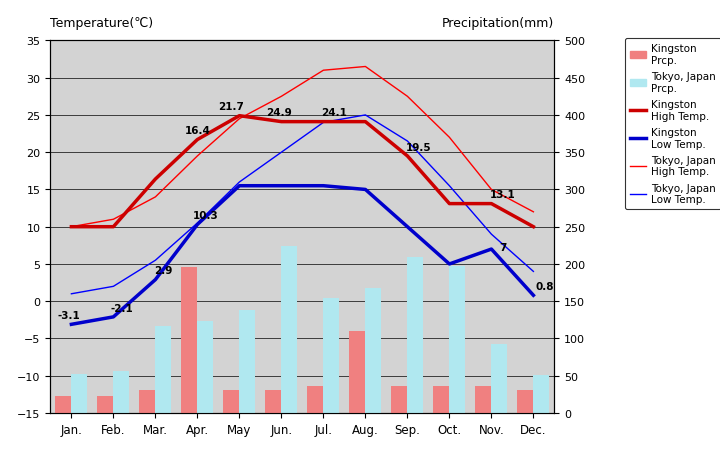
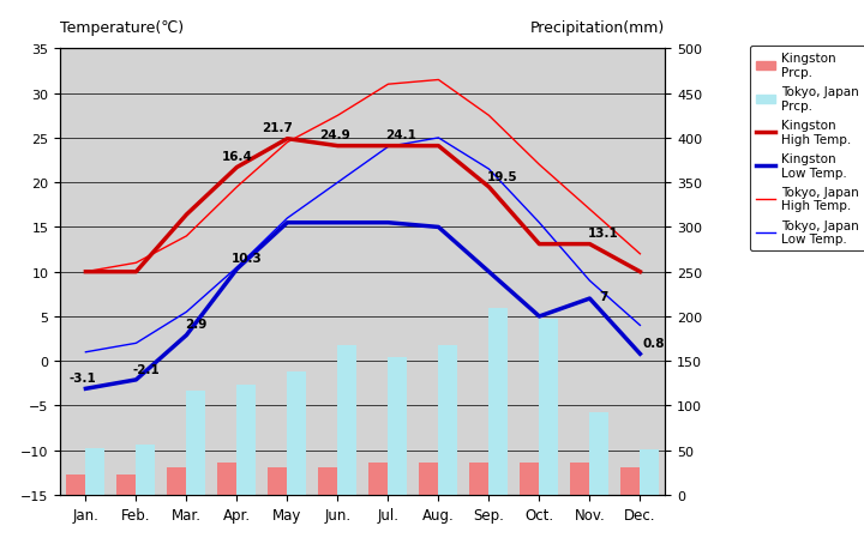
Kingston Prcp./Apr.: 196 -> 36
Tokyo, Japan Prcp./Jun.: 224 -> 168
Kingston Prcp./Aug.: 110 -> 36
Tokyo, Japan High Temp./Nov.: 15.0 -> 17.0
